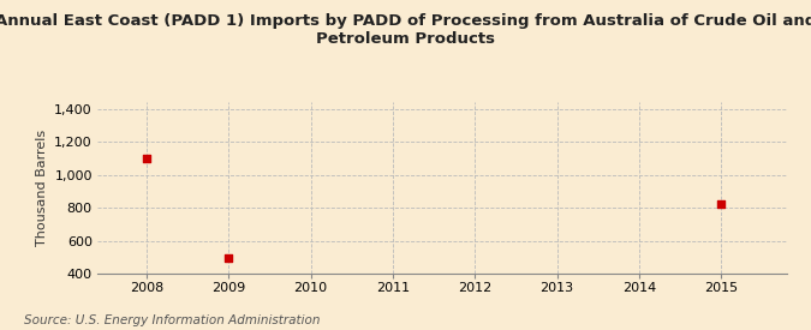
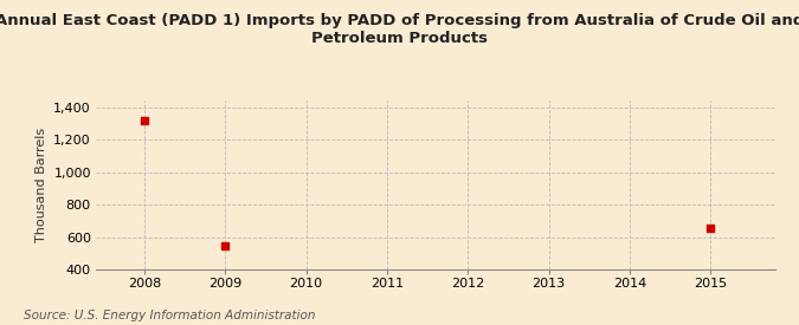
2008: 1,100 -> 1,320
2009: 500 -> 550
2015: 820 -> 660
